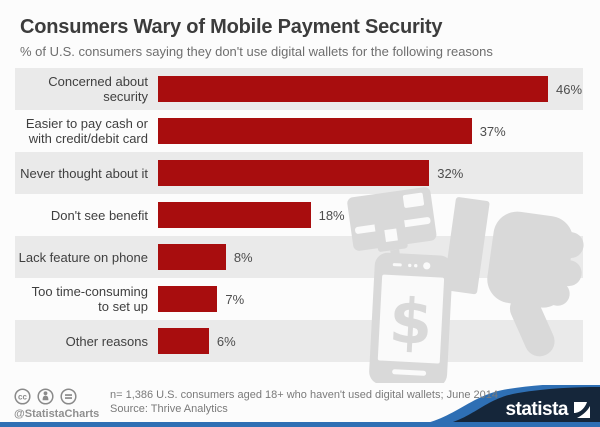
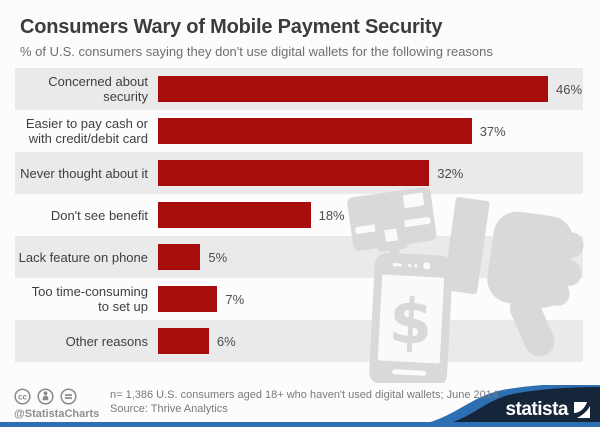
Lack feature on phone: 8% -> 5%
